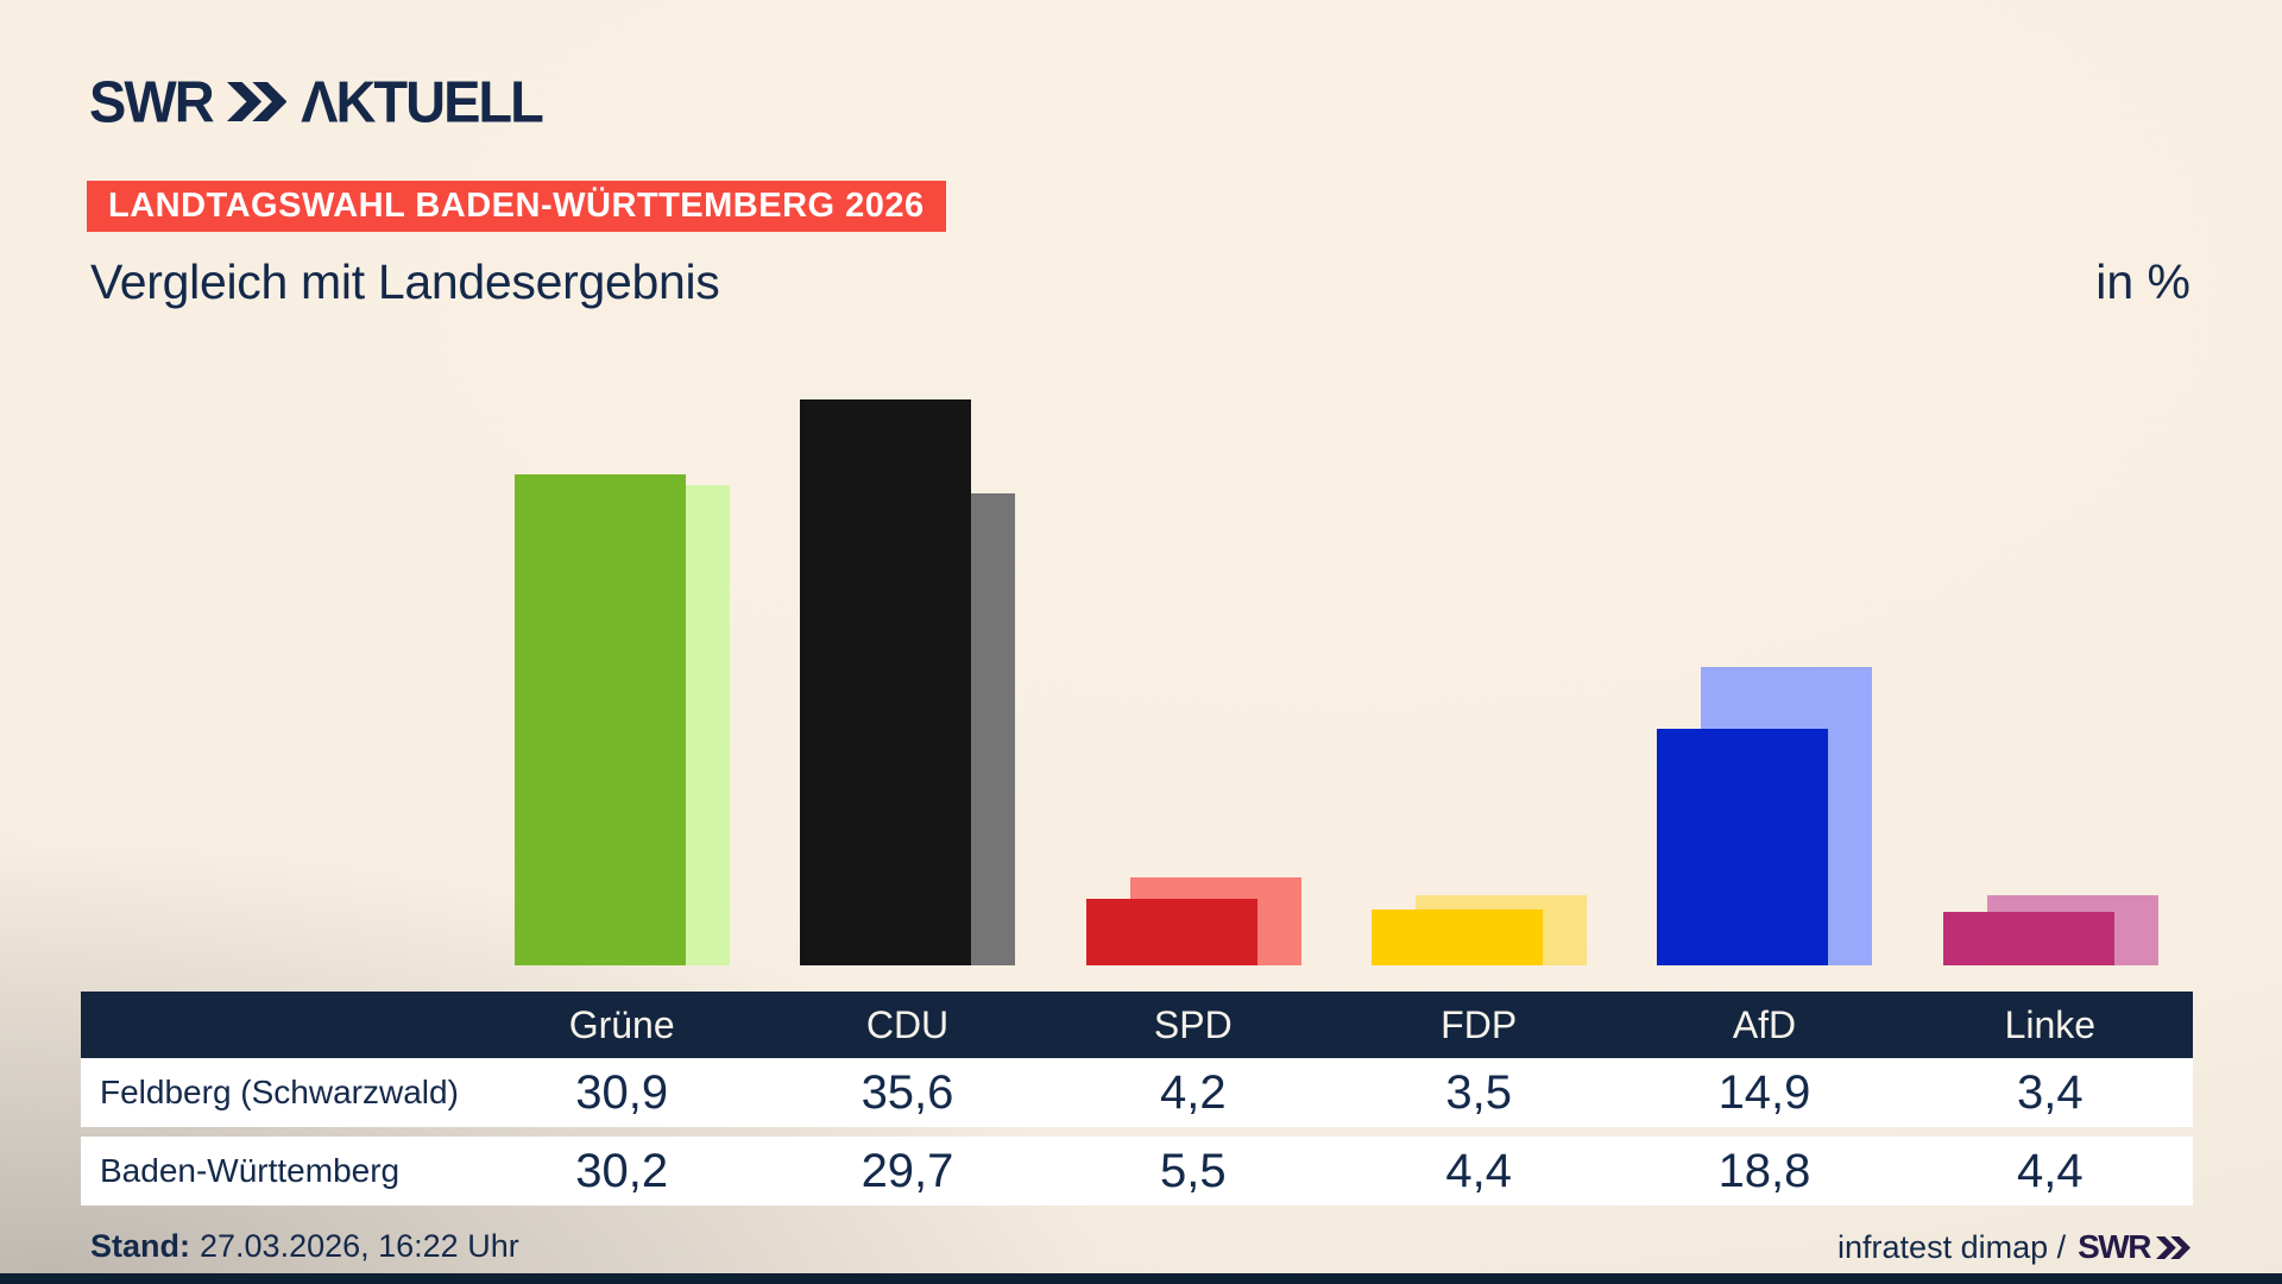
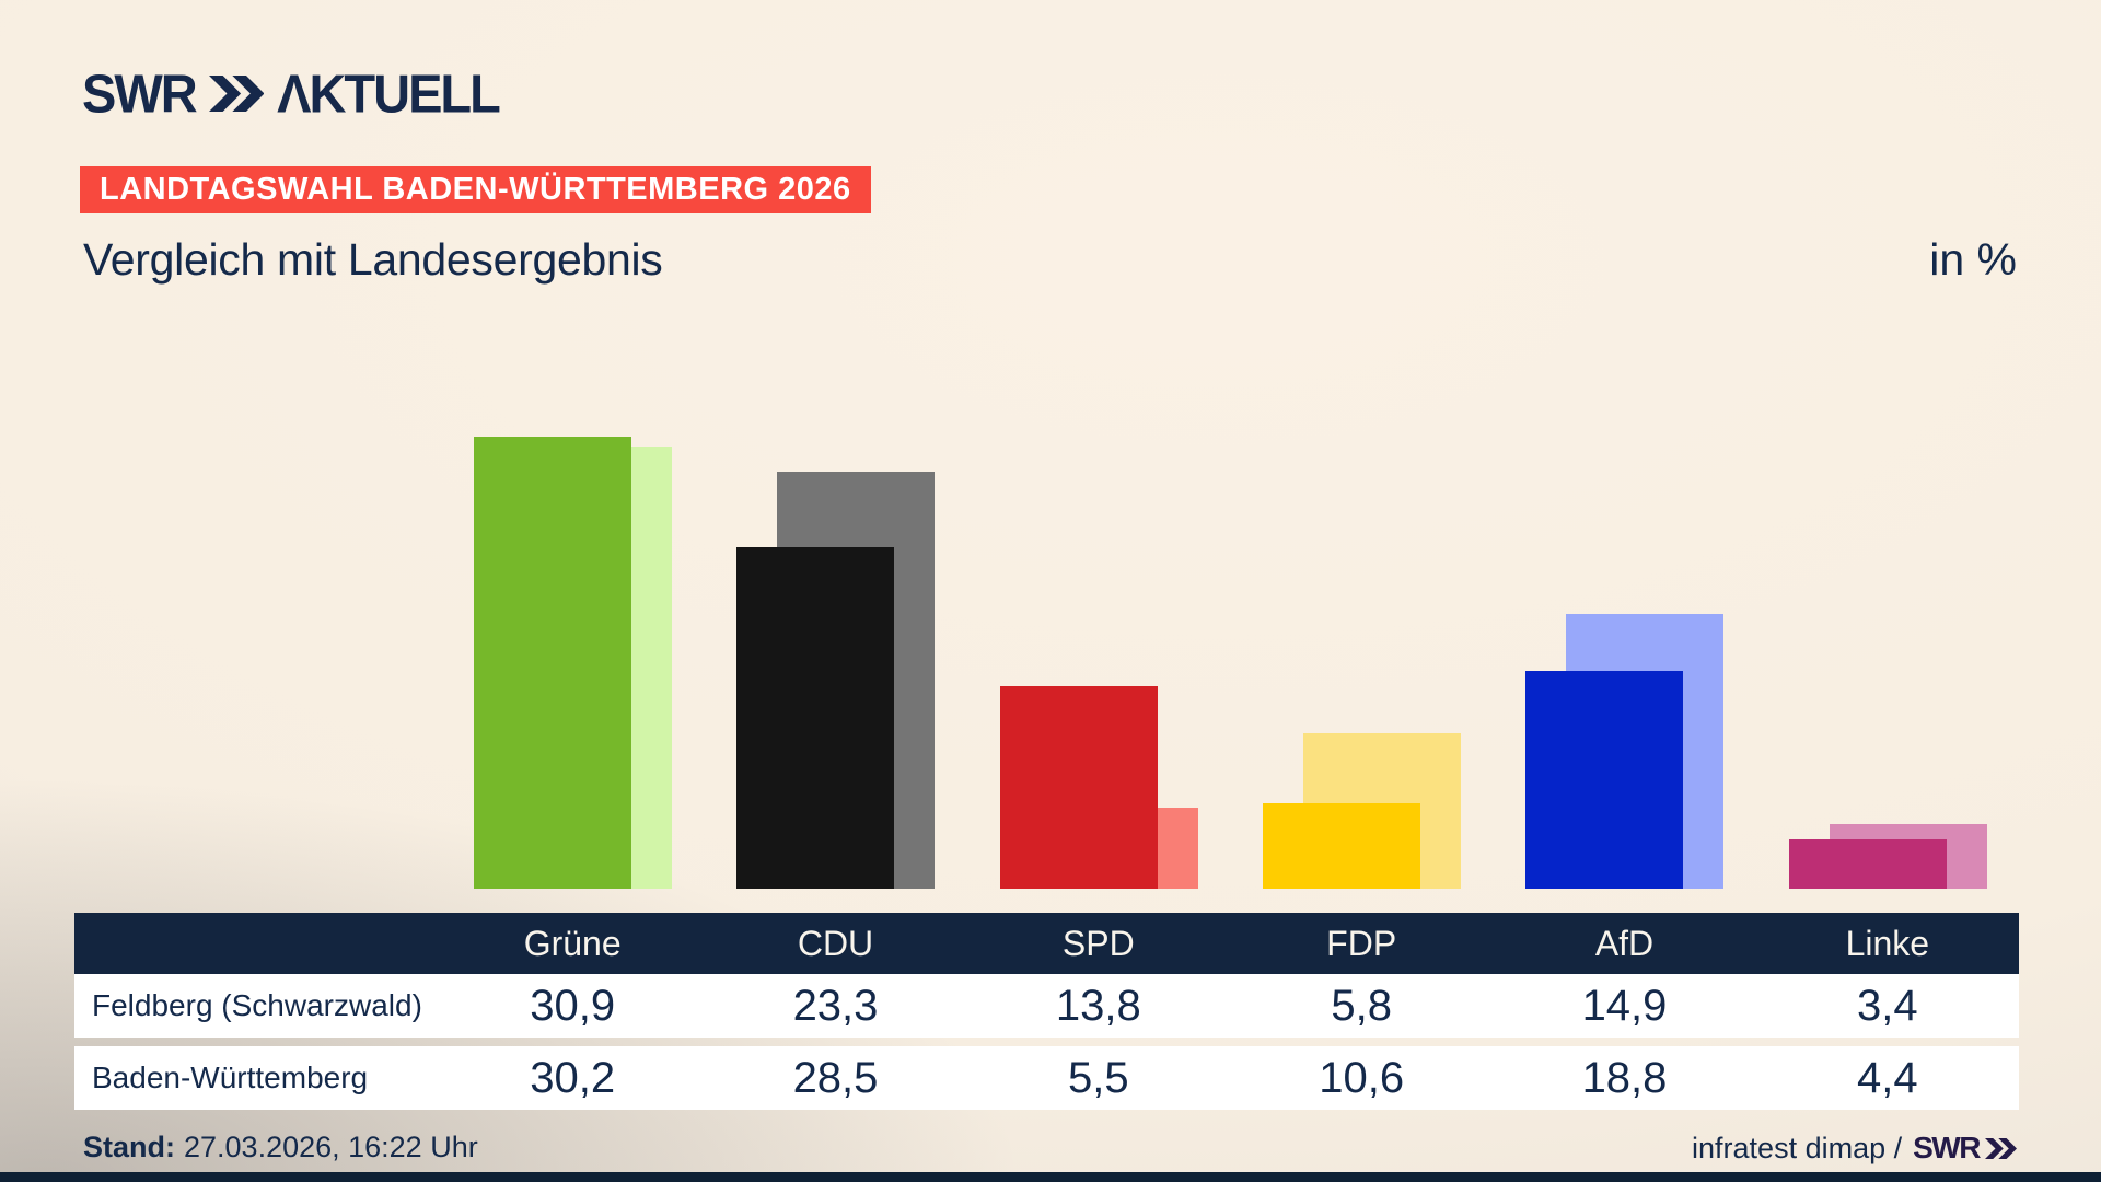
Feldberg (Schwarzwald)/CDU: 35,6 -> 23,3
Baden-Württemberg/CDU: 29,7 -> 28,5
Feldberg (Schwarzwald)/SPD: 4,2 -> 13,8
Feldberg (Schwarzwald)/FDP: 3,5 -> 5,8
Baden-Württemberg/FDP: 4,4 -> 10,6
